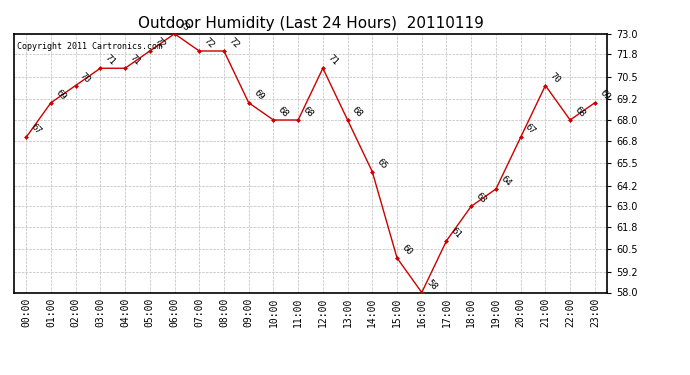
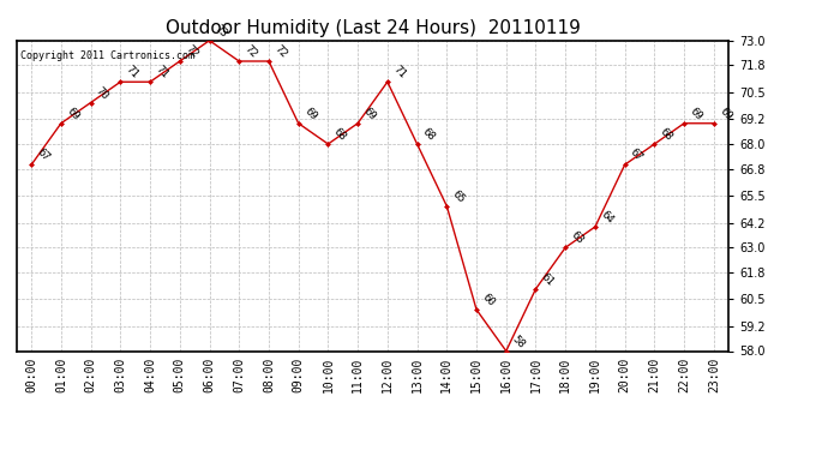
11:00: 68 -> 69
21:00: 70 -> 68
22:00: 68 -> 69
